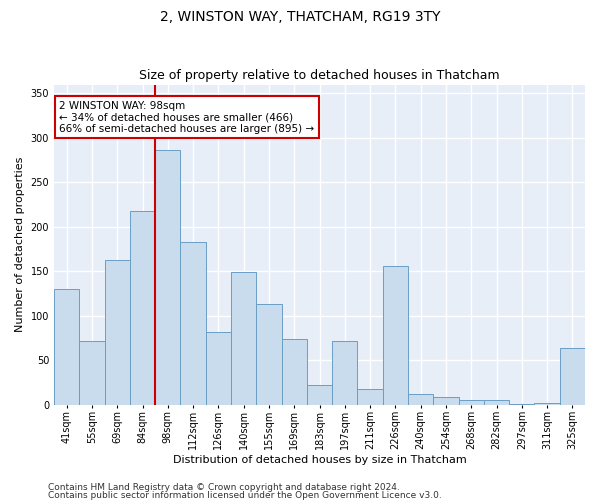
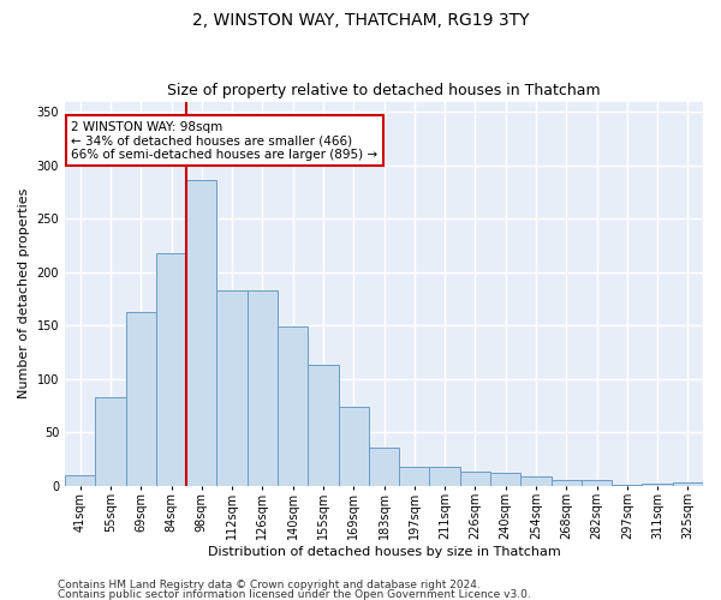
41sqm: 130 -> 10
55sqm: 72 -> 83
126sqm: 82 -> 183
183sqm: 22 -> 35
197sqm: 72 -> 17
226sqm: 156 -> 13
325sqm: 64 -> 3
